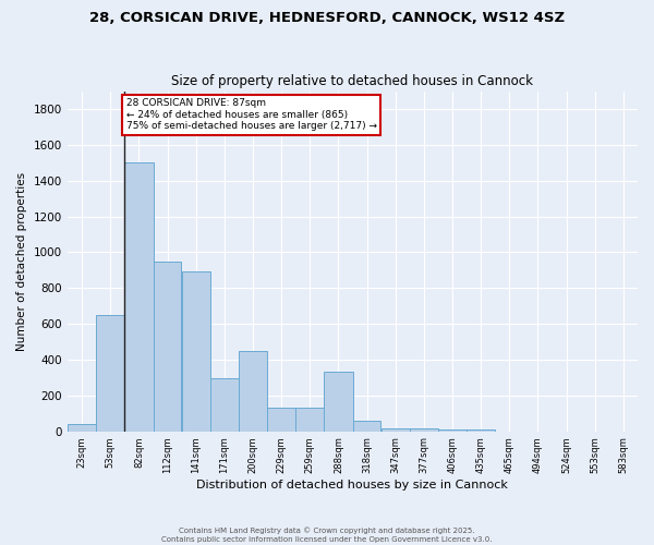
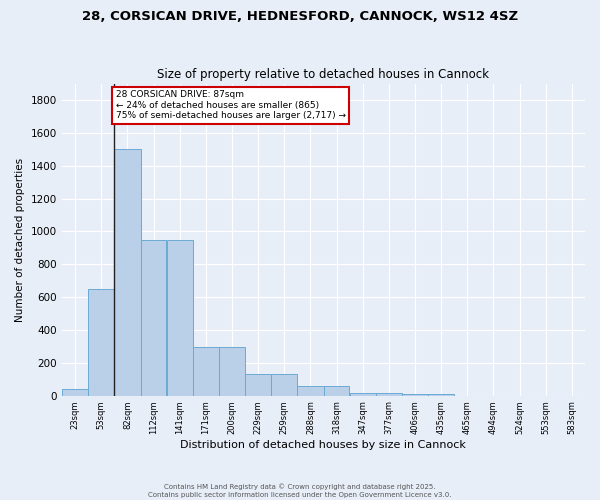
141sqm: 890 -> 950
200sqm: 450 -> 300
288sqm: 330 -> 60
